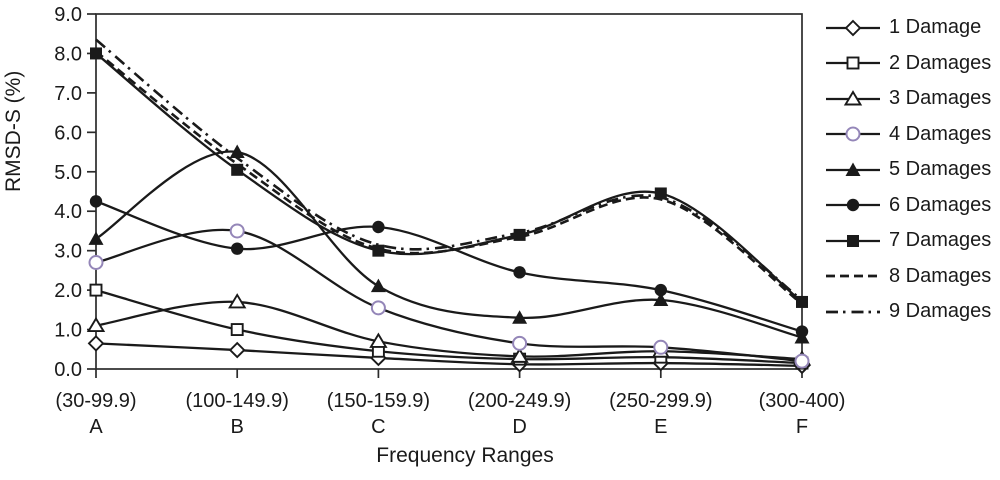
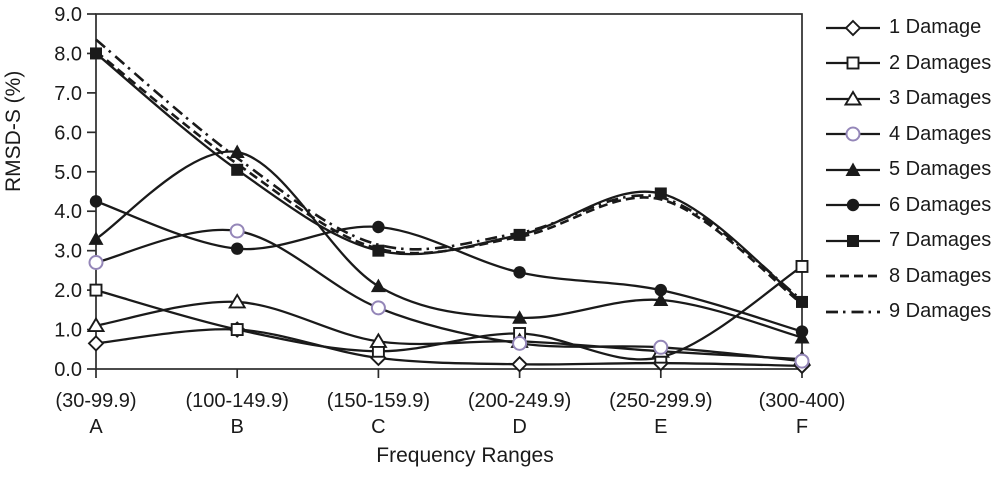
1 Damage/B: 0.5 -> 1.0
2 Damages/D: 0.2 -> 0.9
3 Damages/D: 0.3 -> 0.7
2 Damages/F: 0.1 -> 2.6
